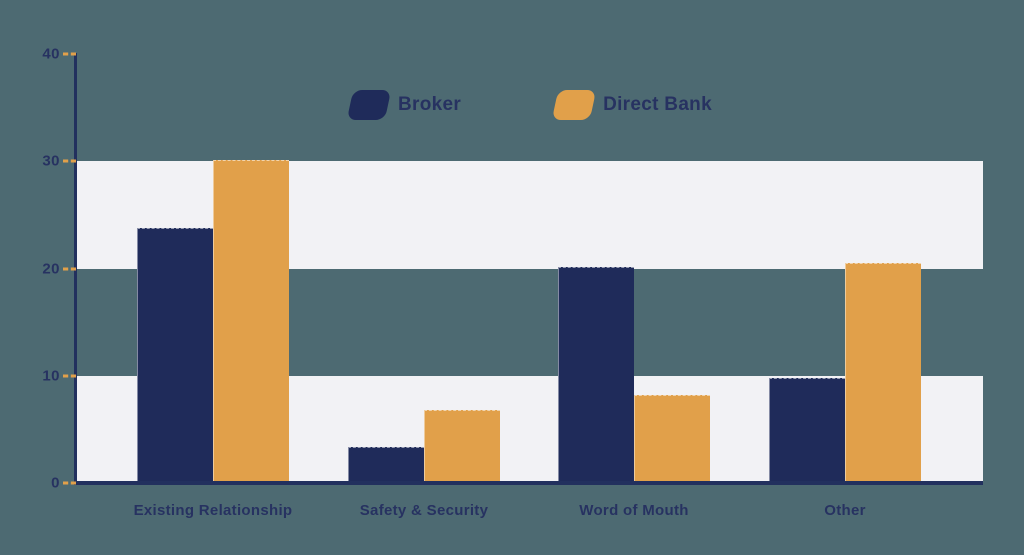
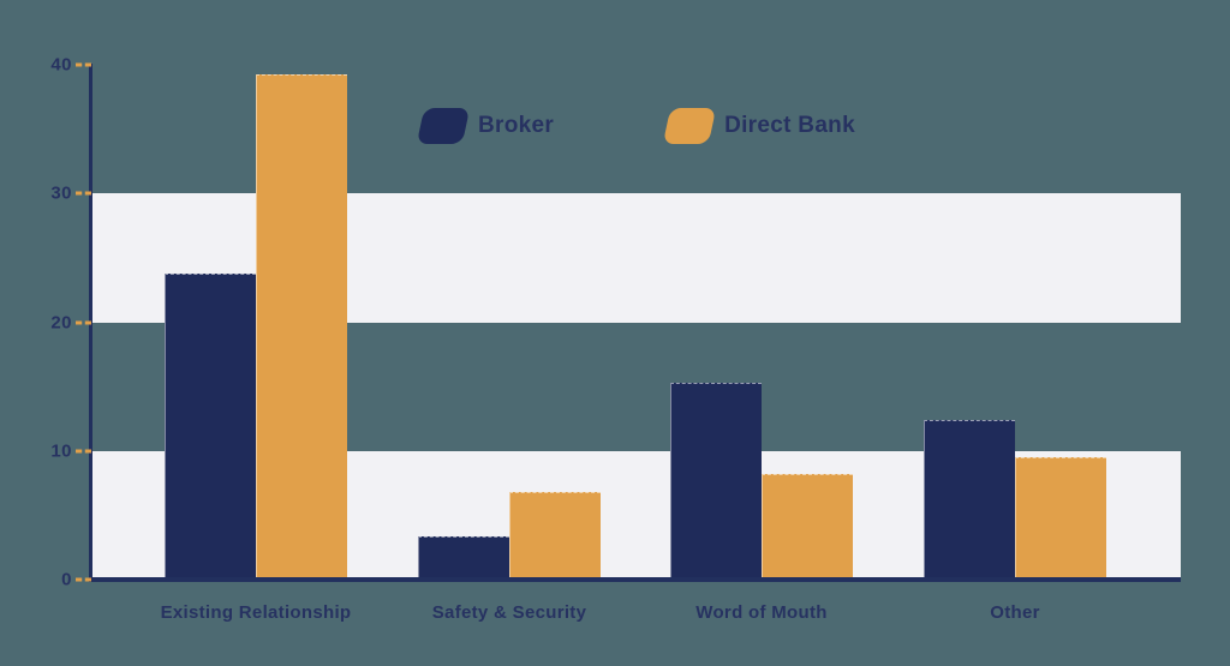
Direct Bank/Existing Relationship: 30.1 -> 39.3
Broker/Word of Mouth: 20.2 -> 15.3
Broker/Other: 9.8 -> 12.4
Direct Bank/Other: 20.5 -> 9.5
